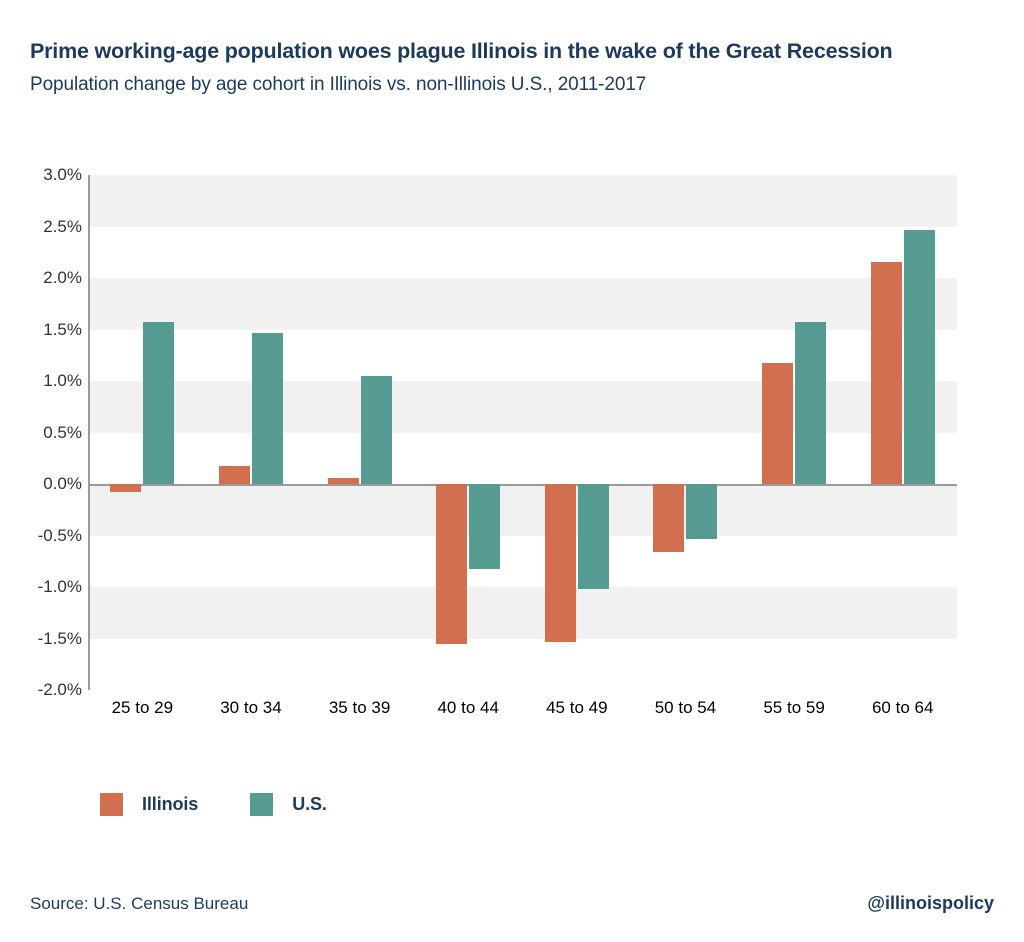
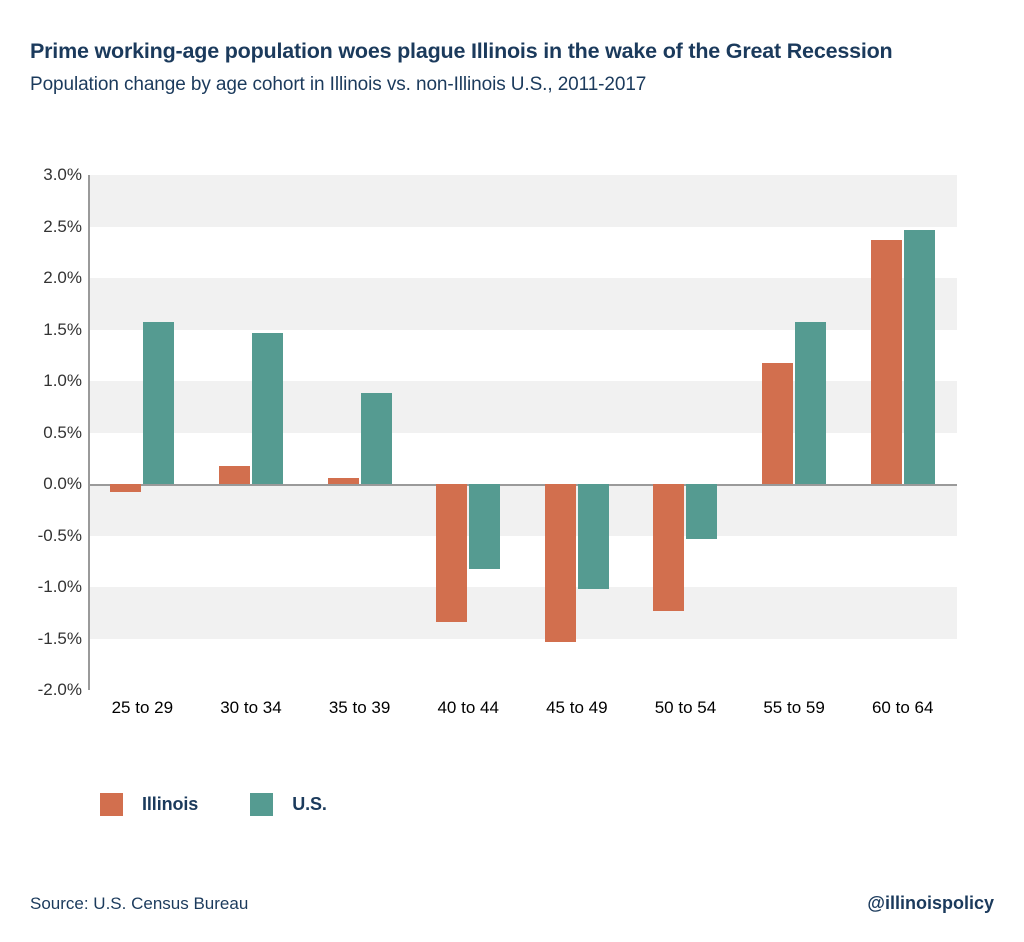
U.S./35 to 39: 1.05% -> 0.88%
Illinois/40 to 44: -1.55% -> -1.34%
Illinois/50 to 54: -0.66% -> -1.23%
Illinois/60 to 64: 2.16% -> 2.37%
